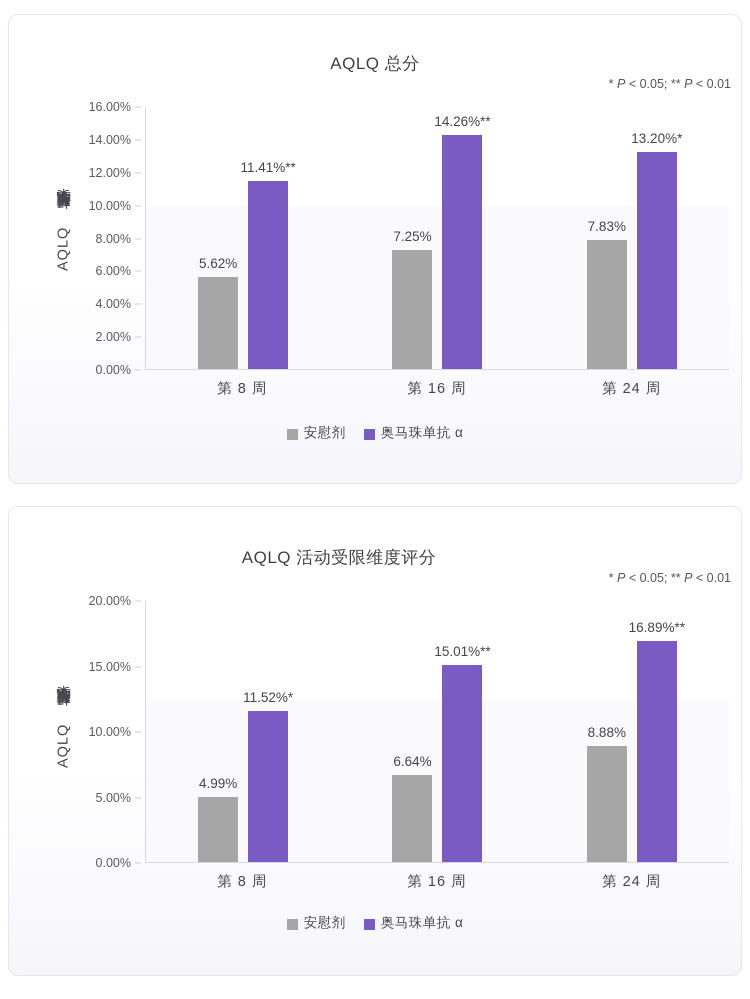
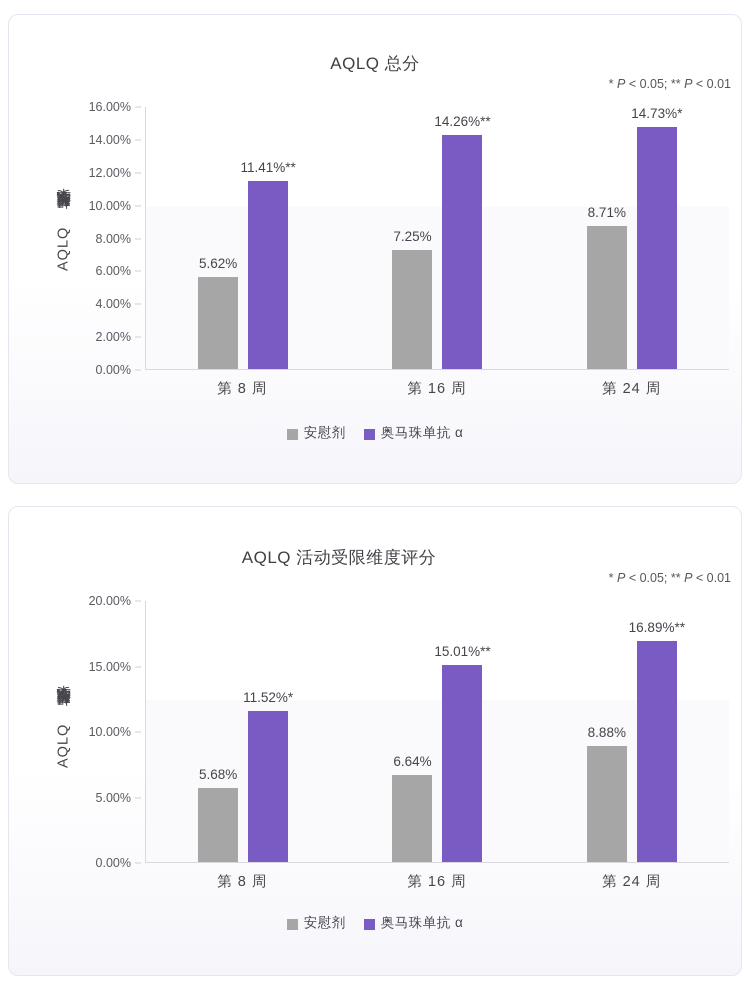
AQLQ 总分/安慰剂/第 24 周: 7.83% -> 8.71%
AQLQ 总分/奥马珠单抗 α/第 24 周: 13.20 -> 14.73
AQLQ 活动受限维度评分/安慰剂/第 8 周: 4.99% -> 5.68%
